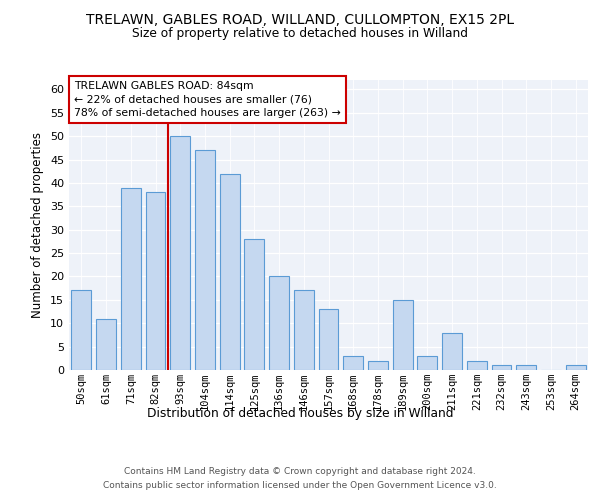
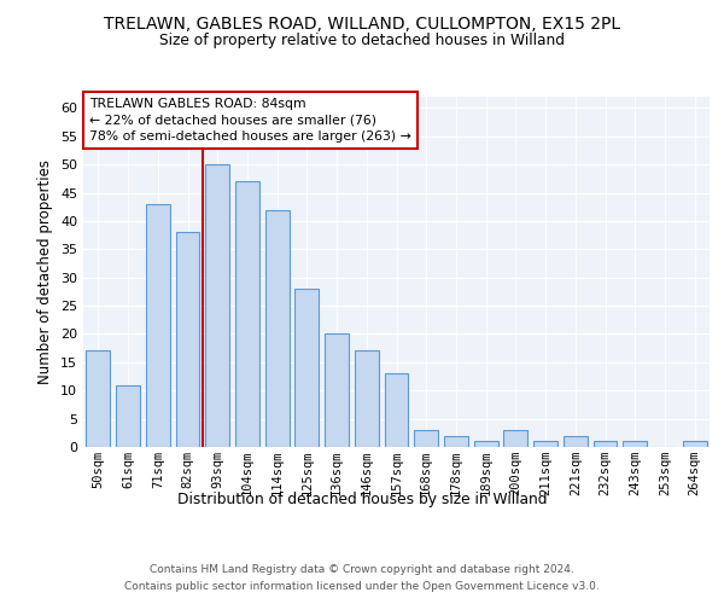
71sqm: 39 -> 43
189sqm: 15 -> 1
211sqm: 8 -> 1
